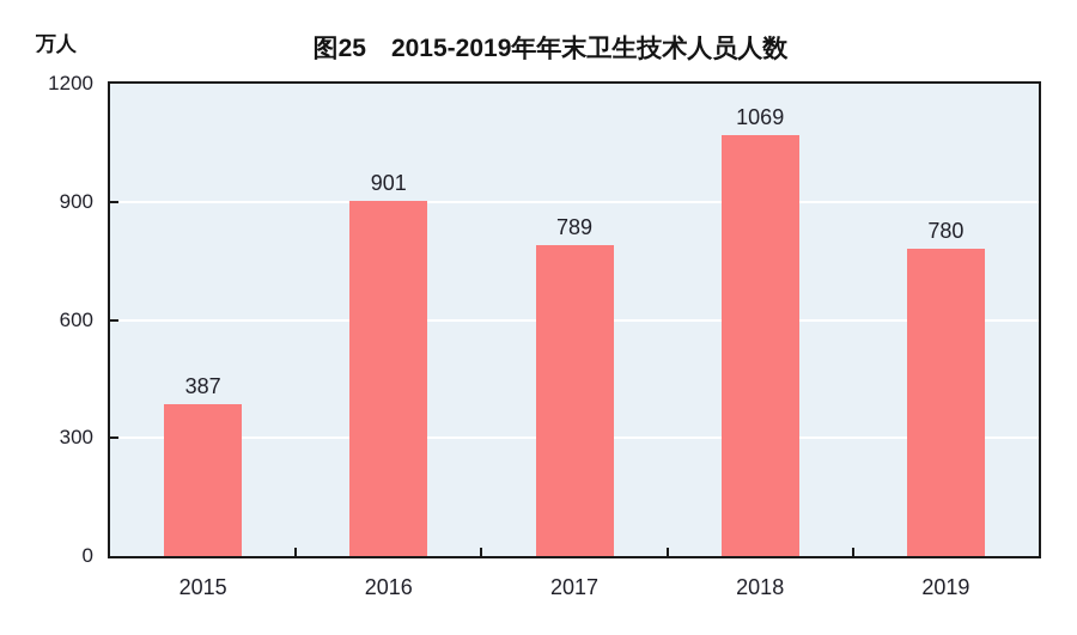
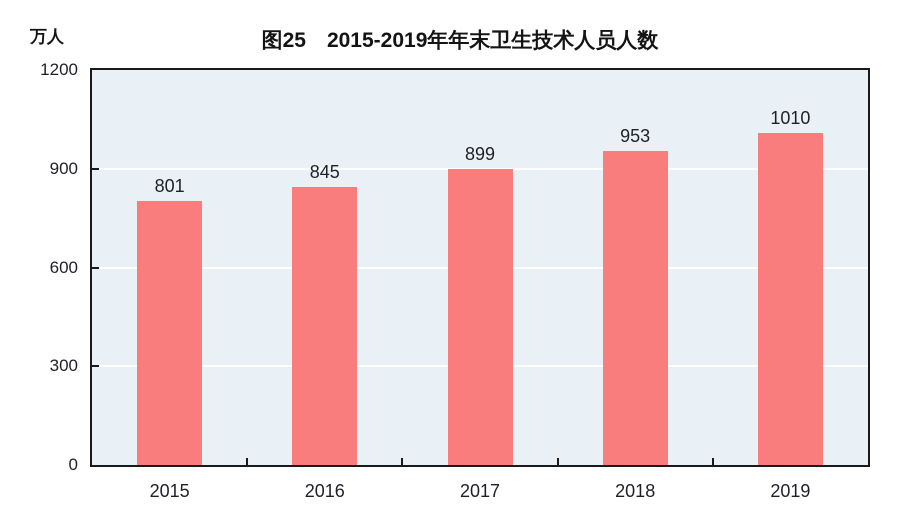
2015: 387 -> 801
2016: 901 -> 845
2017: 789 -> 899
2018: 1069 -> 953
2019: 780 -> 1010
